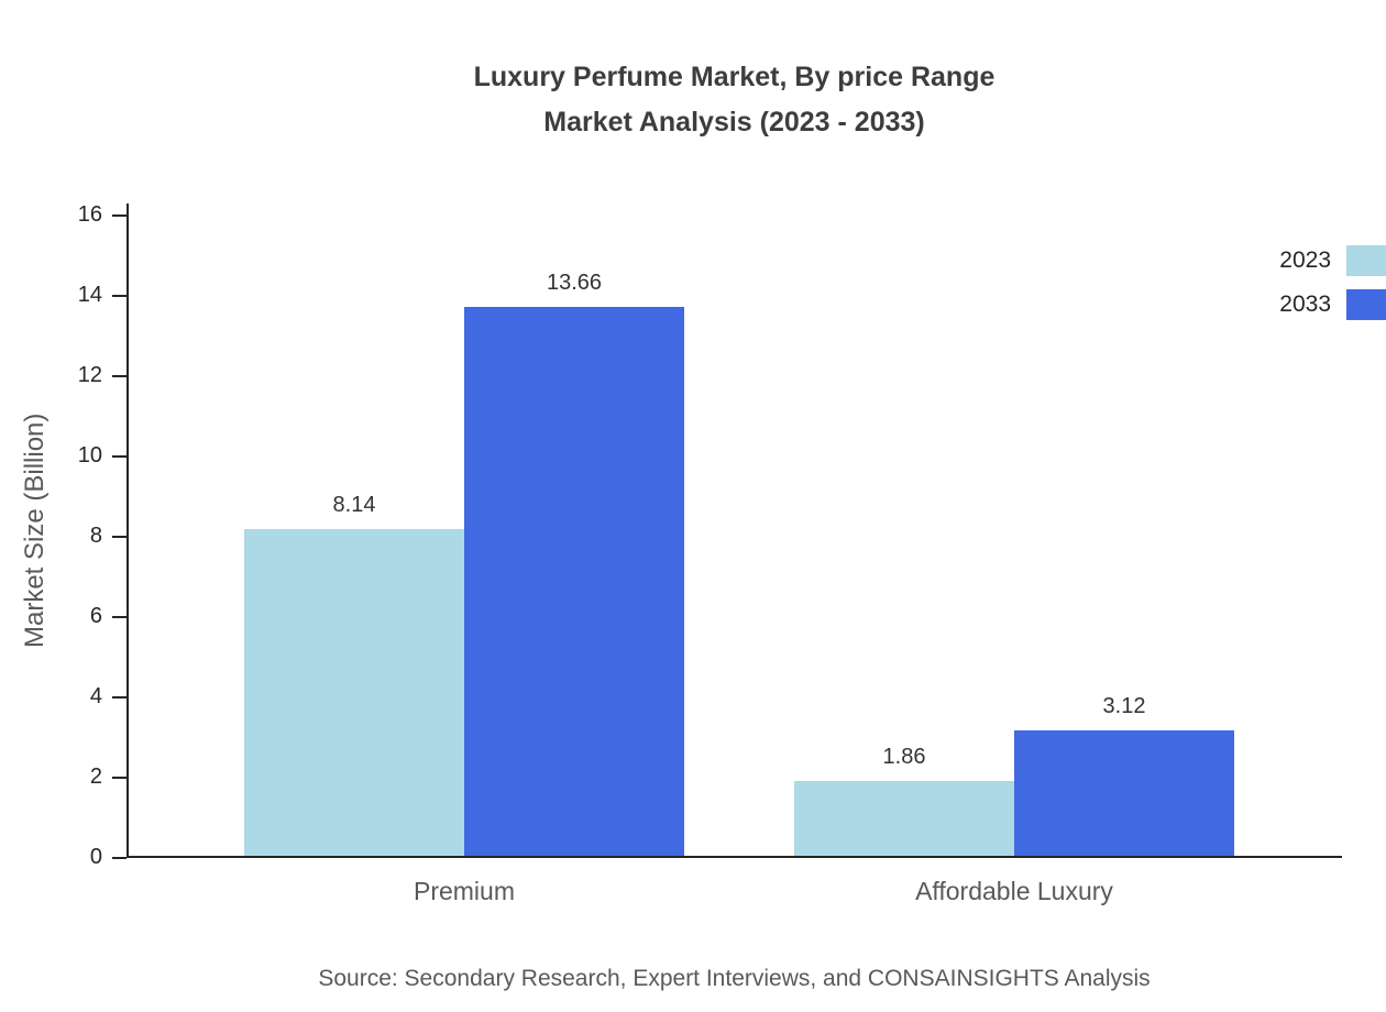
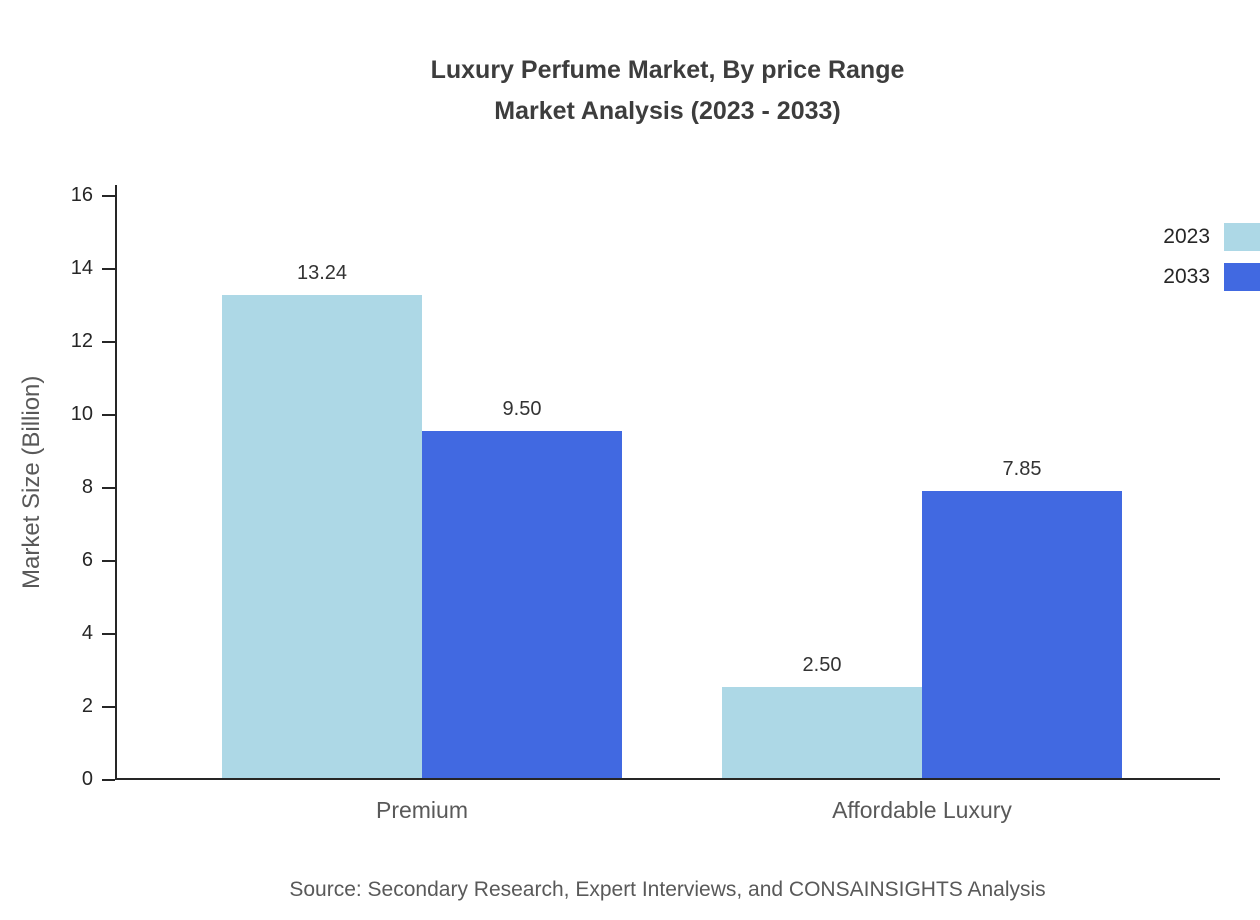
2023/Premium: 8.14 -> 13.24
2033/Premium: 13.66 -> 9.50
2023/Affordable Luxury: 1.86 -> 2.50
2033/Affordable Luxury: 3.12 -> 7.85
